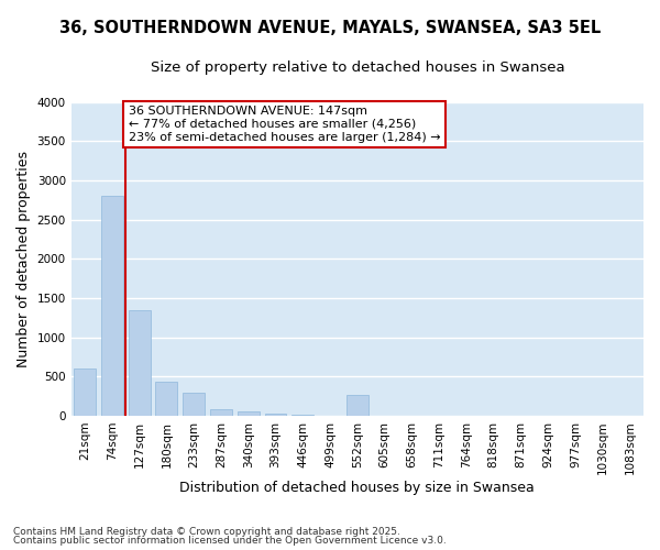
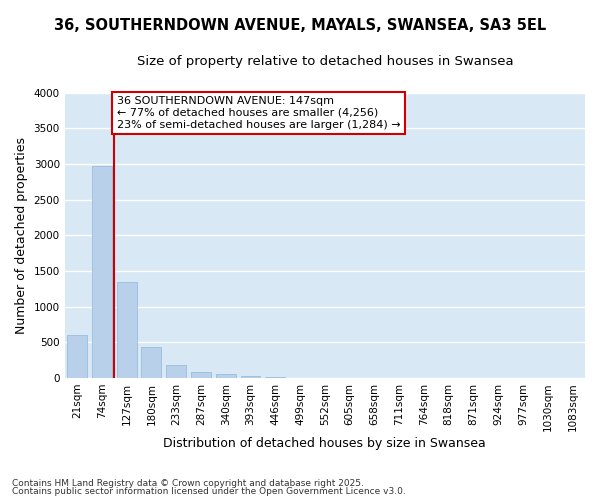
74sqm: 2800 -> 2980
233sqm: 300 -> 180
552sqm: 260 -> 0
